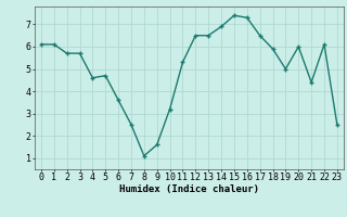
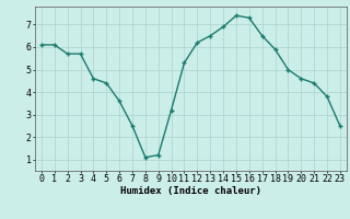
5: 4.7 -> 4.4
9: 1.6 -> 1.2
12: 6.5 -> 6.2
20: 6.0 -> 4.6
22: 6.1 -> 3.8
